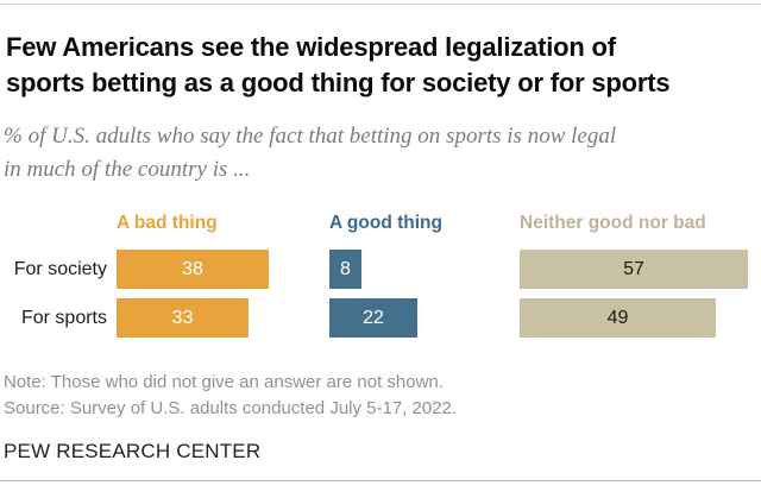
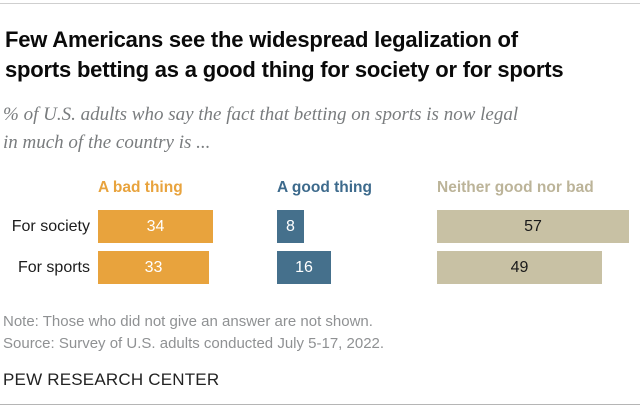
A bad thing/For society: 38 -> 34
A good thing/For sports: 22 -> 16
